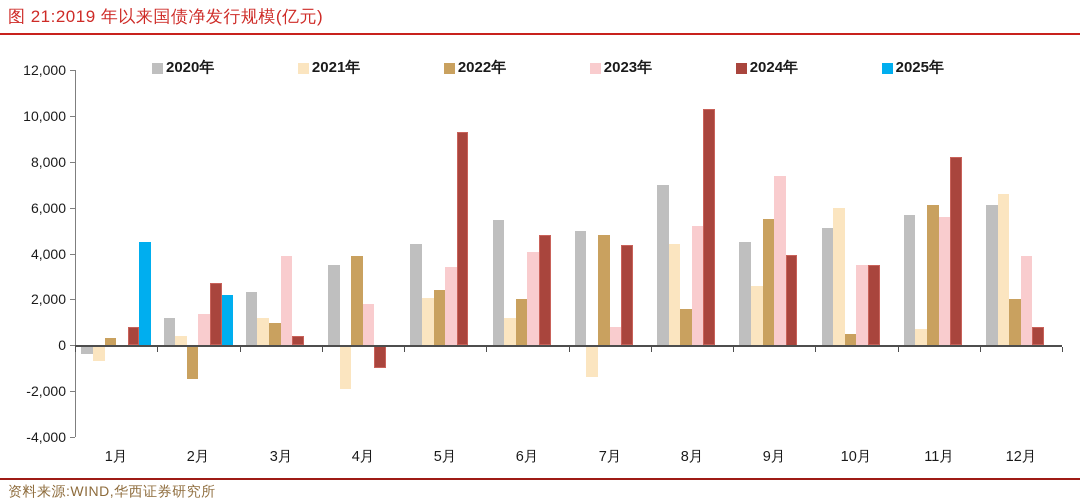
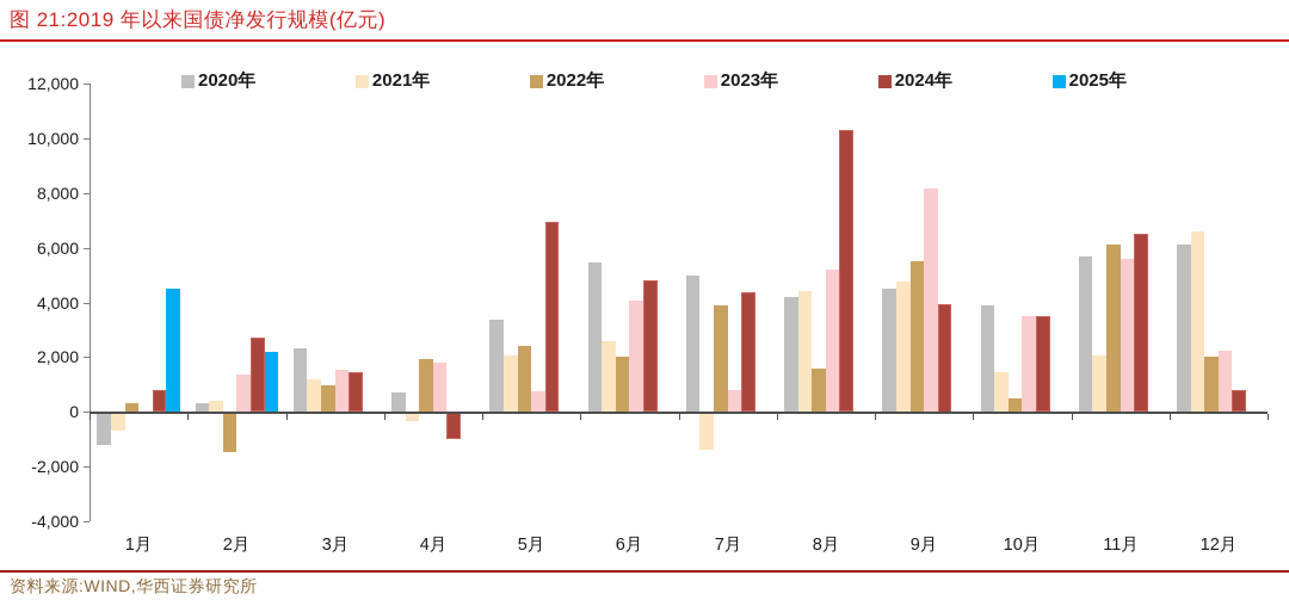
2020年/1月: -400 -> -1200
2020年/2月: 1200 -> 300
2023年/3月: 3900 -> 1600
2024年/3月: 400 -> 1400
2020年/4月: 3500 -> 700
2021年/4月: -1900 -> -400
2022年/4月: 3900 -> 2000
2020年/5月: 4400 -> 3400
2023年/5月: 3400 -> 800
2024年/5月: 9300 -> 7000
2021年/6月: 1200 -> 2600
2022年/7月: 4800 -> 3900
2020年/8月: 7000 -> 4200
2021年/9月: 2600 -> 4800
2023年/9月: 7400 -> 8200
2020年/10月: 5100 -> 3900
2021年/10月: 6000 -> 1400
2021年/11月: 700 -> 2000
2024年/11月: 8200 -> 6500
2023年/12月: 3900 -> 2200
